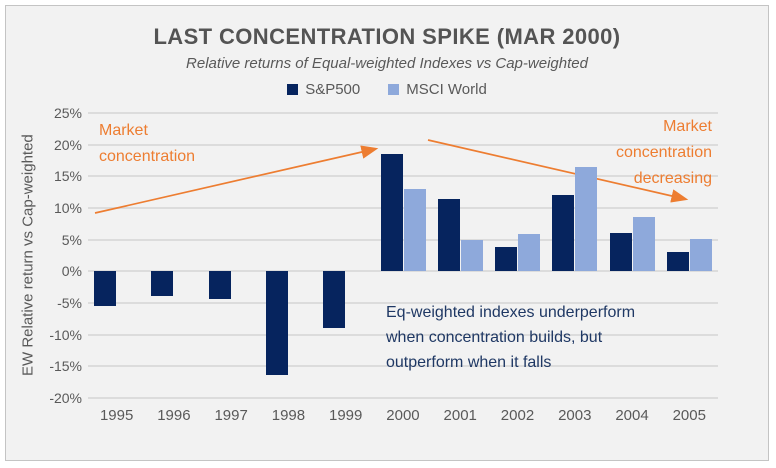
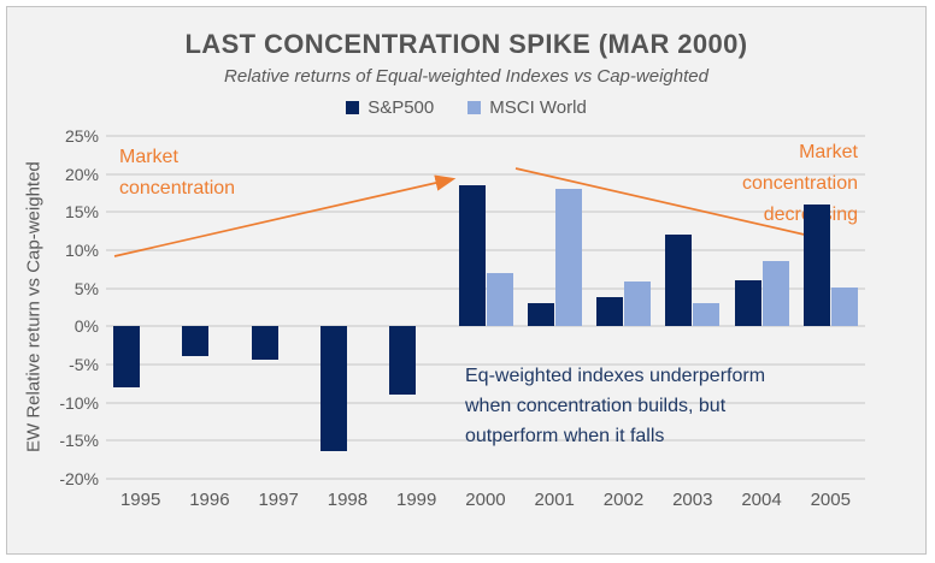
S&P500/1995: -5% -> -8%
MSCI World/2000: 13% -> 7%
S&P500/2001: 11% -> 3%
MSCI World/2001: 5% -> 18%
MSCI World/2003: 16% -> 3%
S&P500/2005: 3% -> 16%
